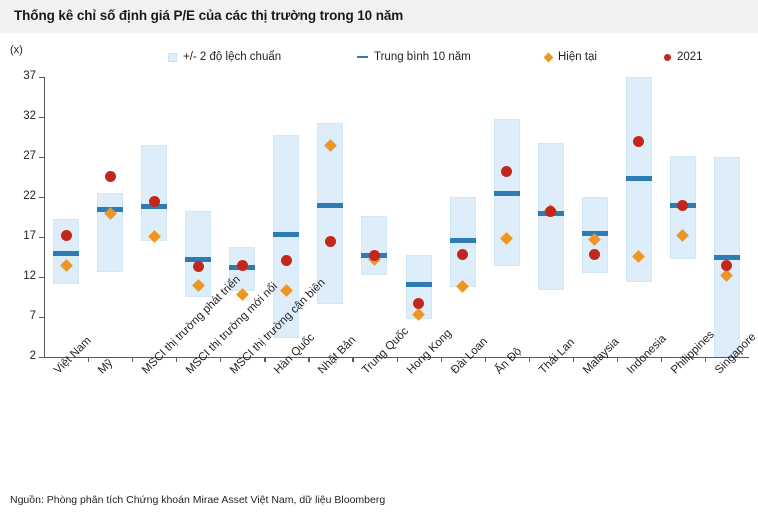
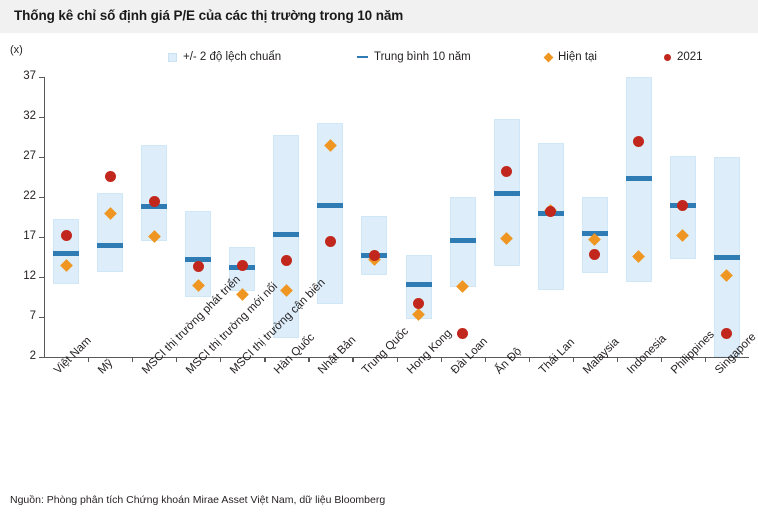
Trung bình 10 năm/Mỹ: 20 -> 16
2021/Đài Loan: 15 -> 5
2021/Singapore: 13 -> 5
